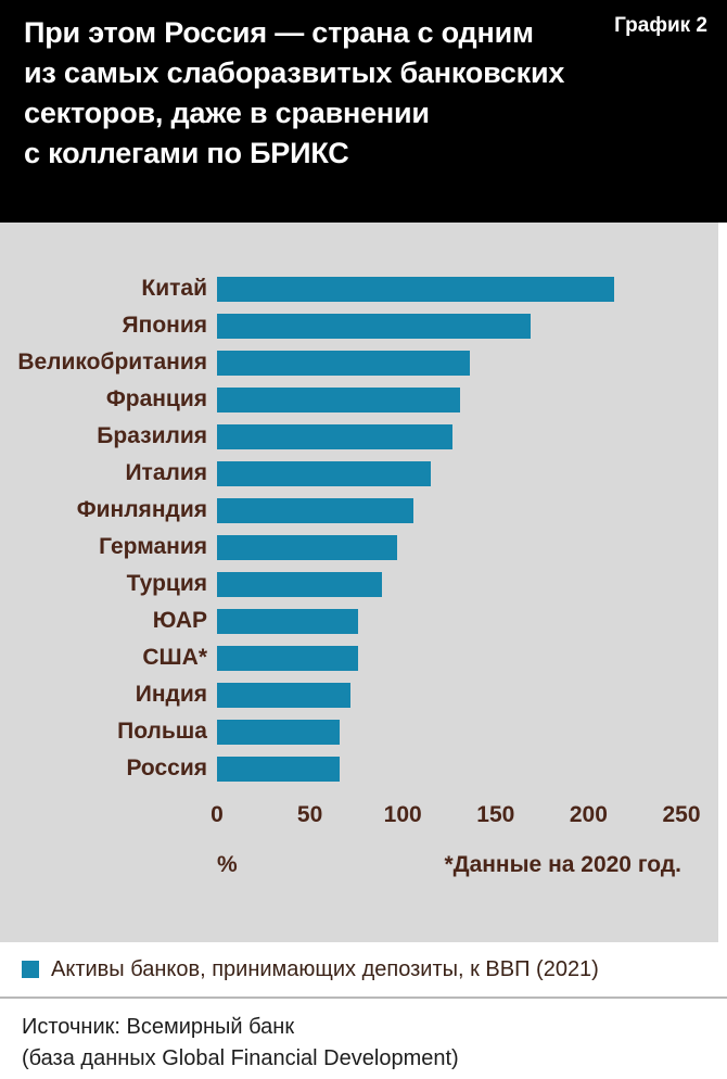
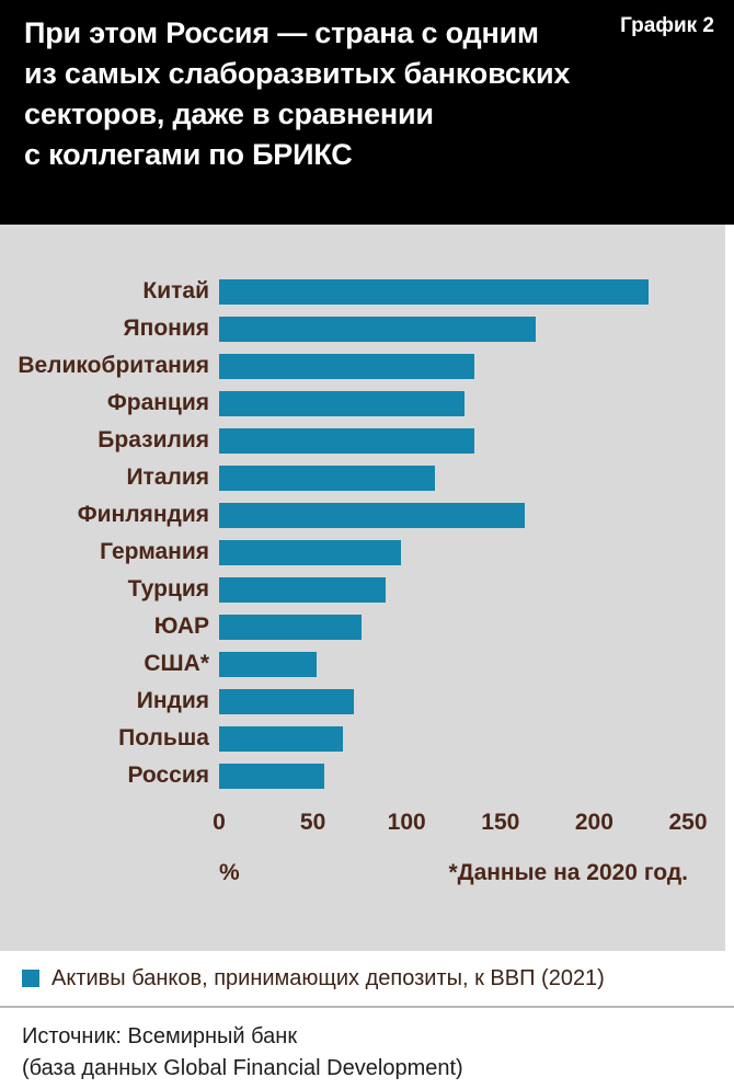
Китай: 214 -> 229
Бразилия: 127 -> 136
Финляндия: 106 -> 163
США*: 76 -> 52
Россия: 66 -> 56
